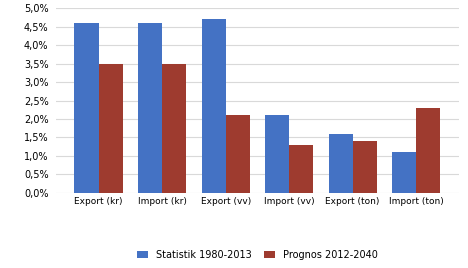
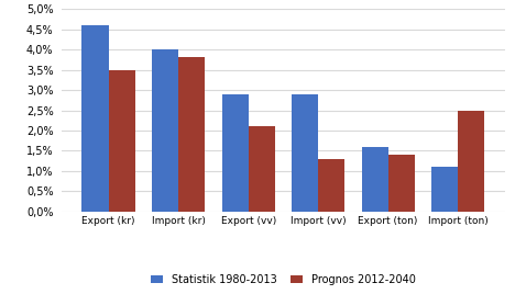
Statistik 1980-2013/Import (kr): 4,6% -> 4,0%
Prognos 2012-2040/Import (kr): 3,5% -> 3,8%
Statistik 1980-2013/Export (vv): 4,7% -> 2,9%
Statistik 1980-2013/Import (vv): 2,1% -> 2,9%
Prognos 2012-2040/Import (ton): 2,3% -> 2,5%
